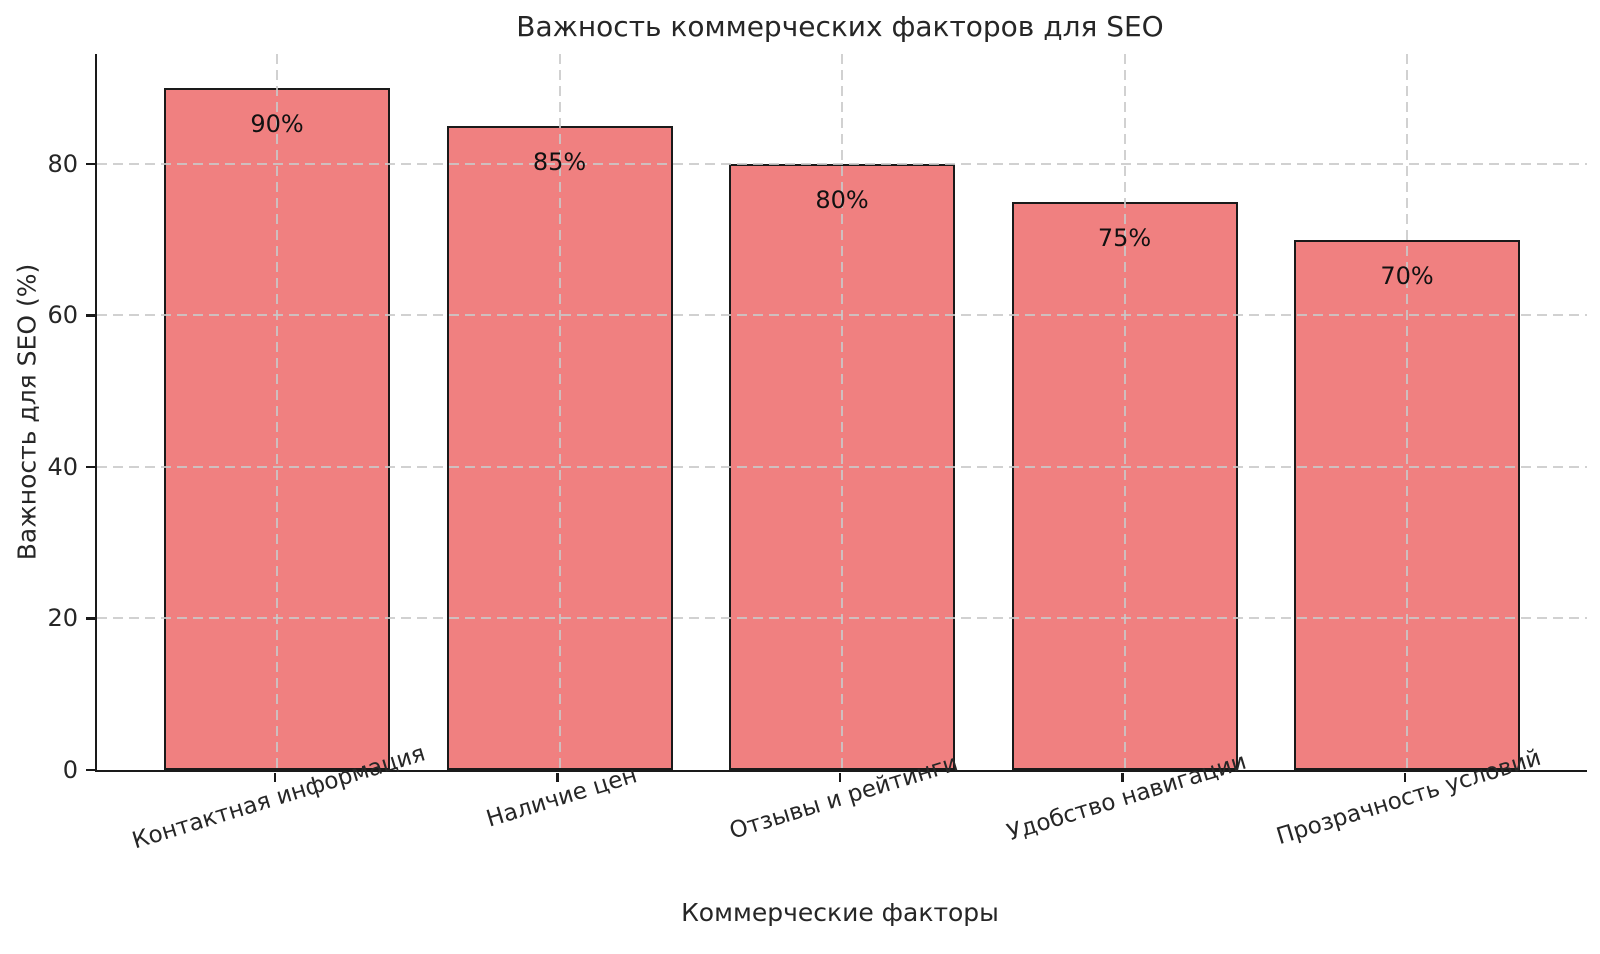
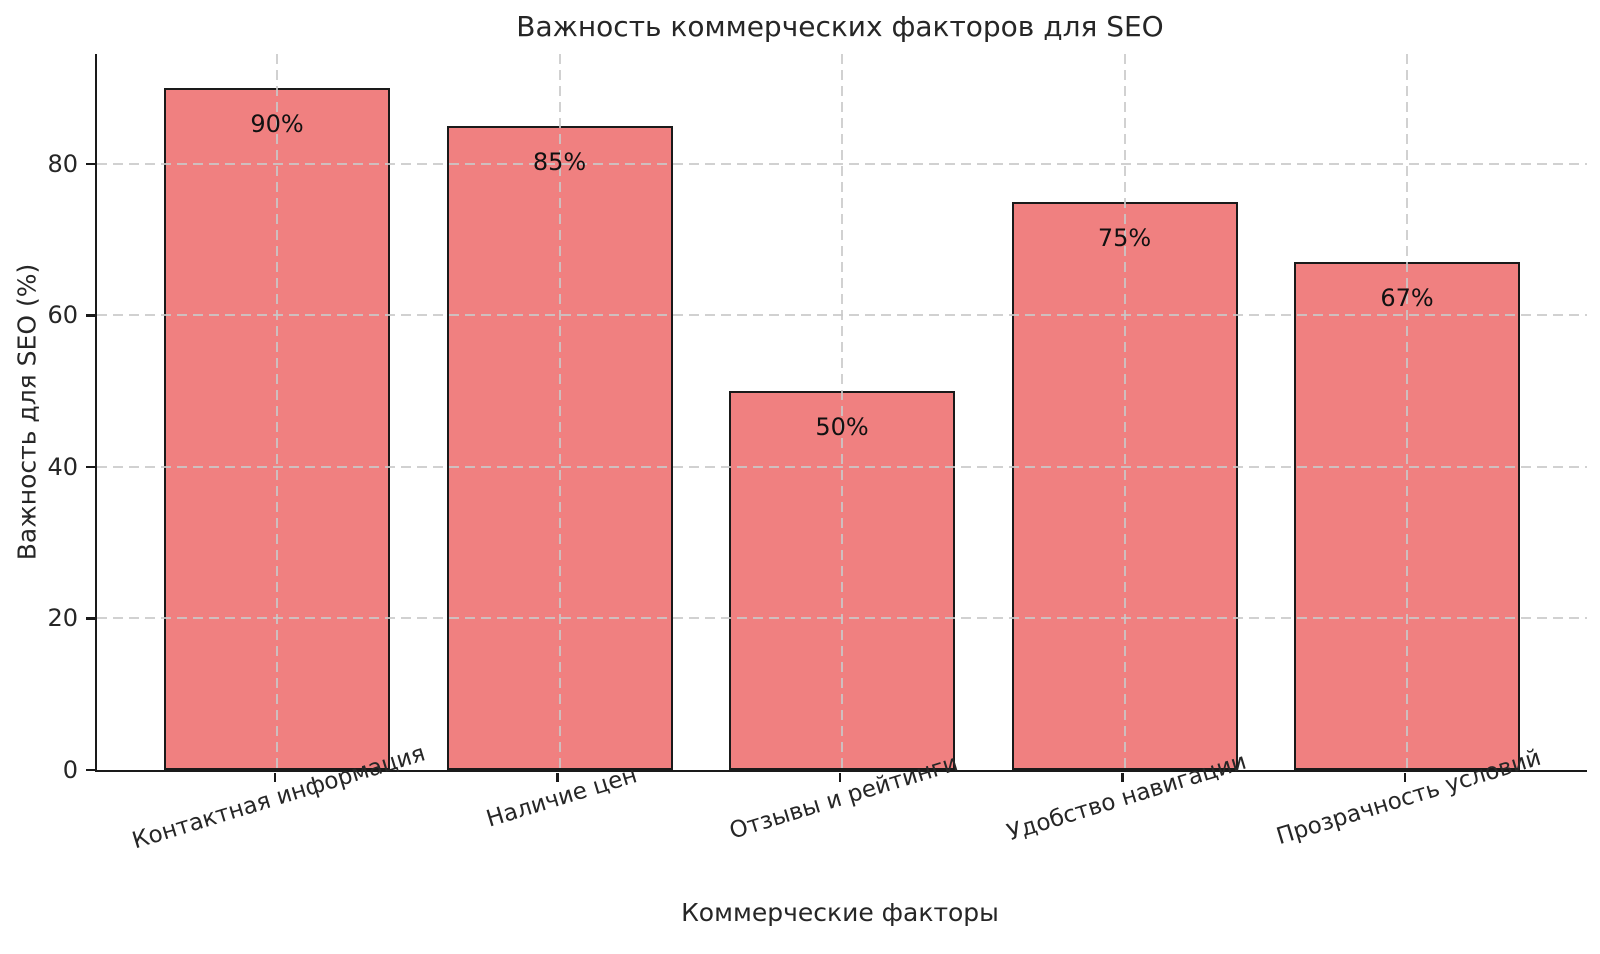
Отзывы и рейтинги: 80% -> 50%
Прозрачность условий: 70% -> 67%
